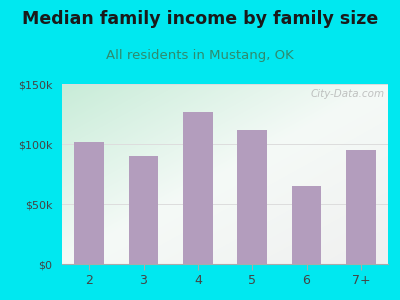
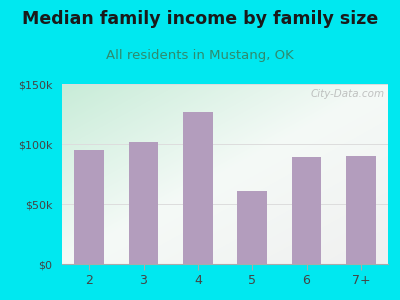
2: $102k -> $95k
3: $90k -> $102k
5: $112k -> $61k
6: $65k -> $89k
7+: $95k -> $90k
